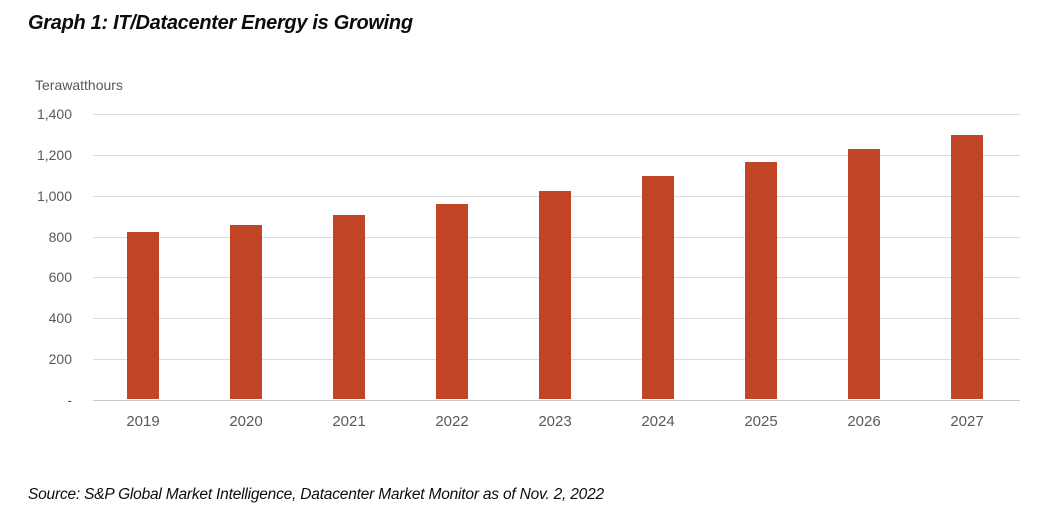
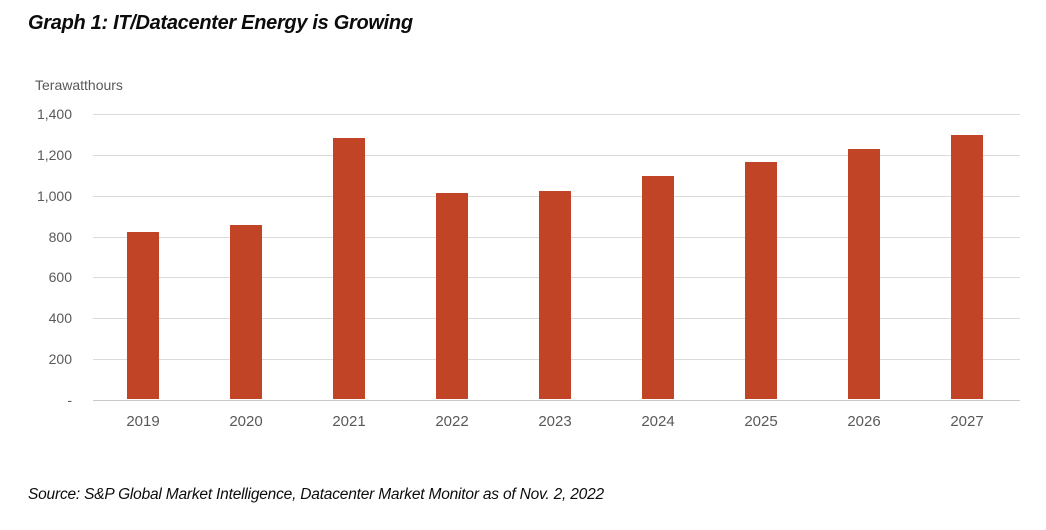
2021: 900 -> 1280
2022: 960 -> 1010
